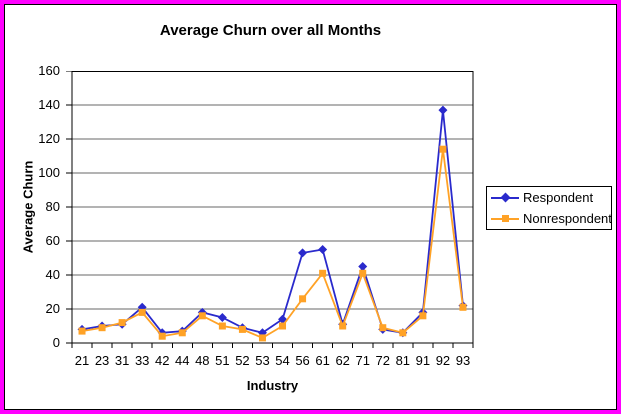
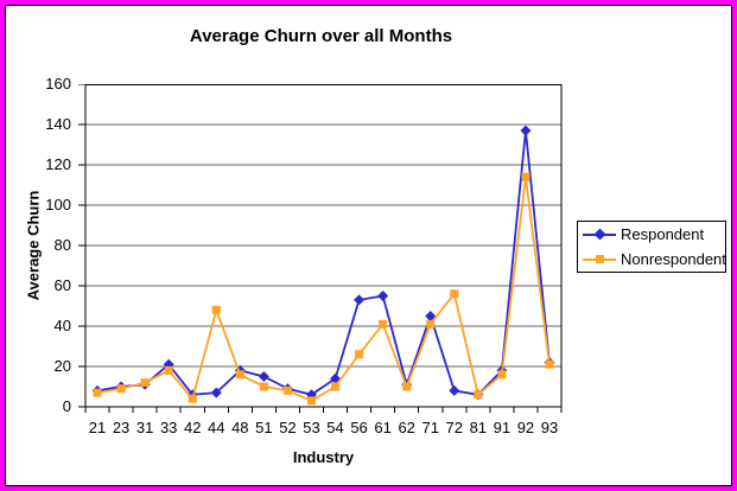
Nonrespondent/44: 6 -> 48
Nonrespondent/72: 9 -> 56
